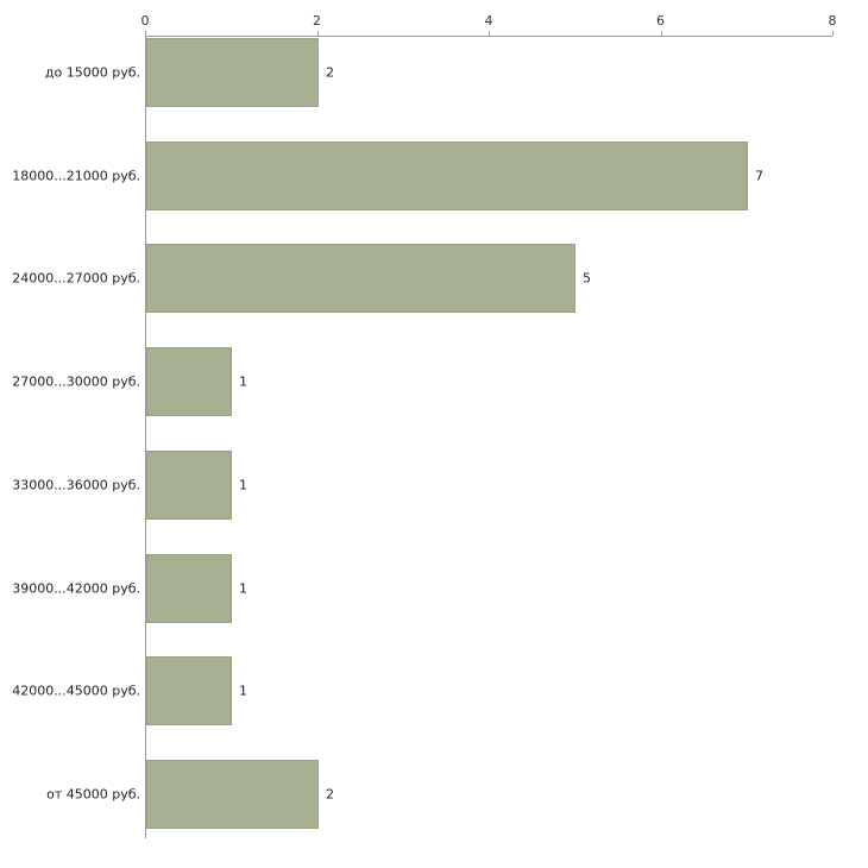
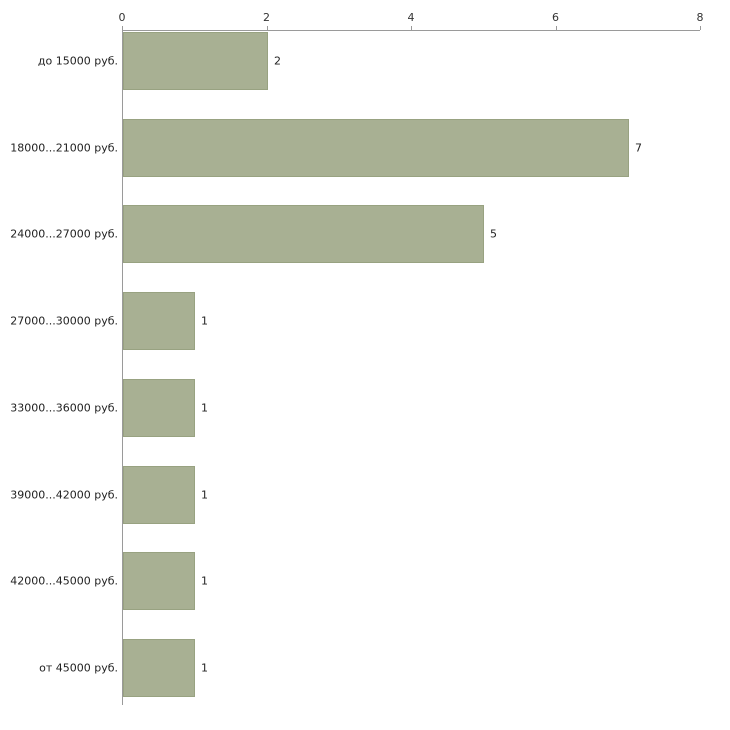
от 45000 руб.: 2 -> 1
